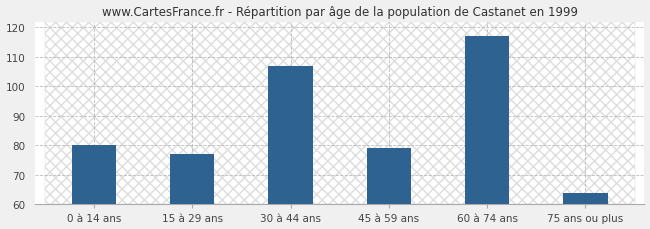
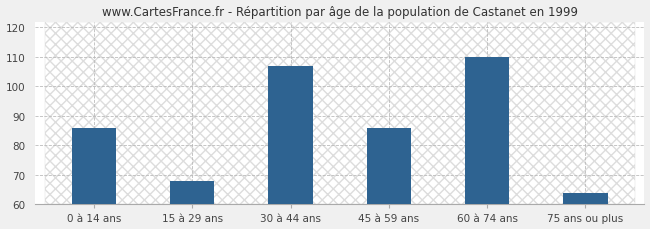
0 à 14 ans: 80 -> 86
15 à 29 ans: 77 -> 68
45 à 59 ans: 79 -> 86
60 à 74 ans: 117 -> 110
